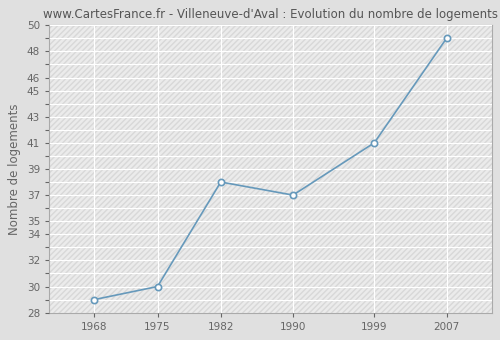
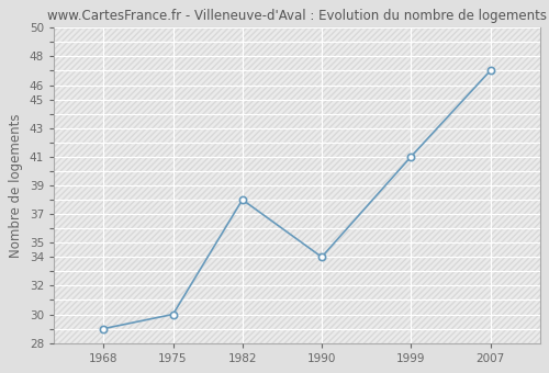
1990: 37 -> 34
2007: 49 -> 47
